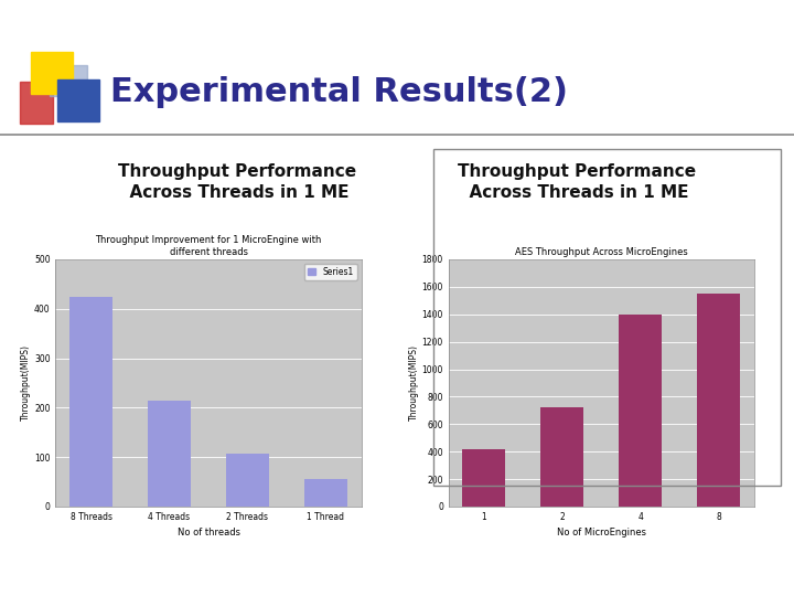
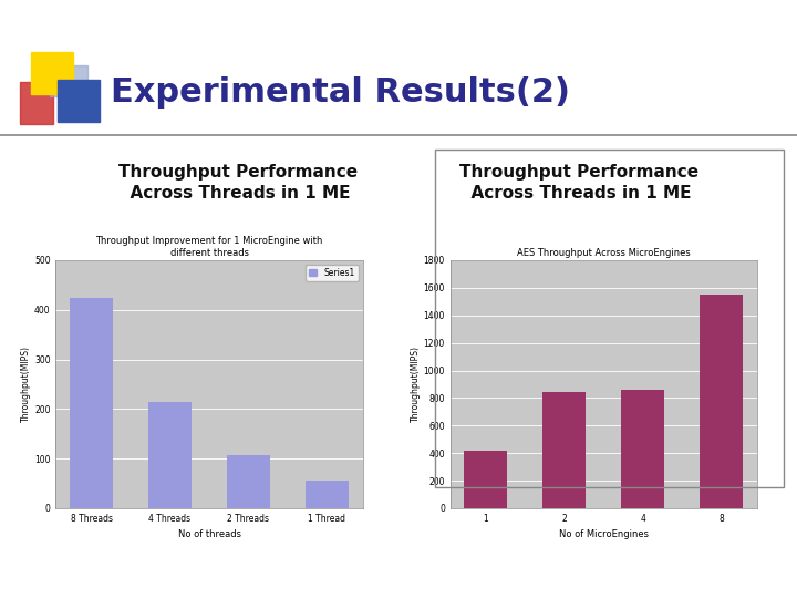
AES Throughput Across MicroEngines/2: 720 -> 840
AES Throughput Across MicroEngines/4: 1400 -> 860
